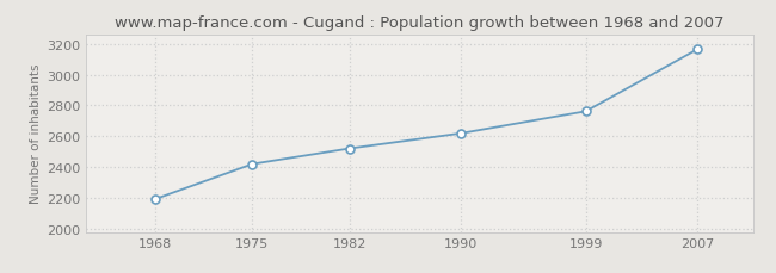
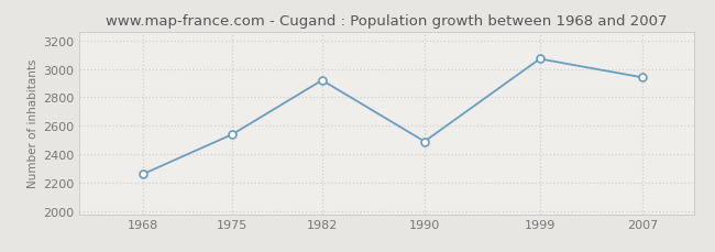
1968: 2190 -> 2260
1975: 2420 -> 2540
1982: 2520 -> 2920
1990: 2620 -> 2490
1999: 2760 -> 3070
2007: 3160 -> 2940
